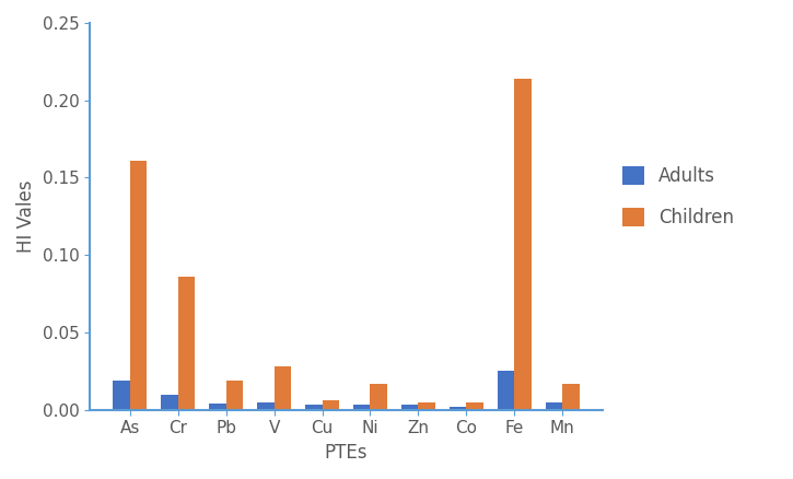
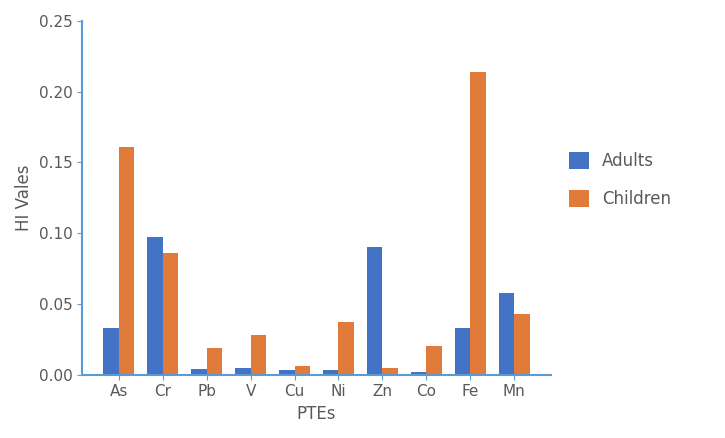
Adults/As: 0.019 -> 0.033
Adults/Cr: 0.010 -> 0.097
Children/Ni: 0.017 -> 0.037
Adults/Zn: 0.003 -> 0.090
Children/Co: 0.005 -> 0.020
Adults/Fe: 0.025 -> 0.033
Adults/Mn: 0.005 -> 0.058
Children/Mn: 0.017 -> 0.043
